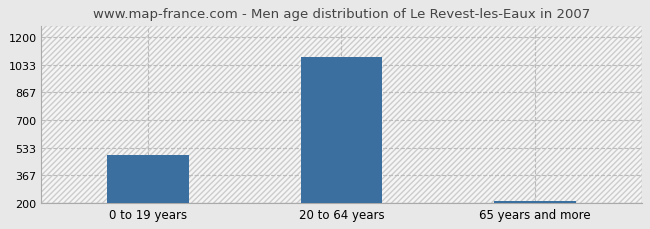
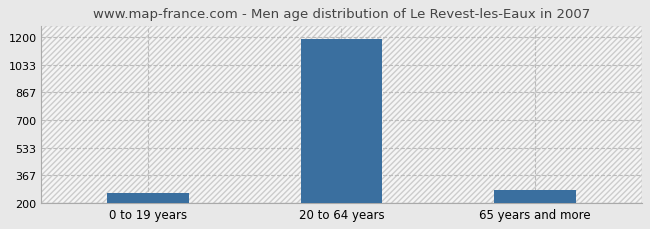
0 to 19 years: 490 -> 260
20 to 64 years: 1080 -> 1190
65 years and more: 210 -> 280
